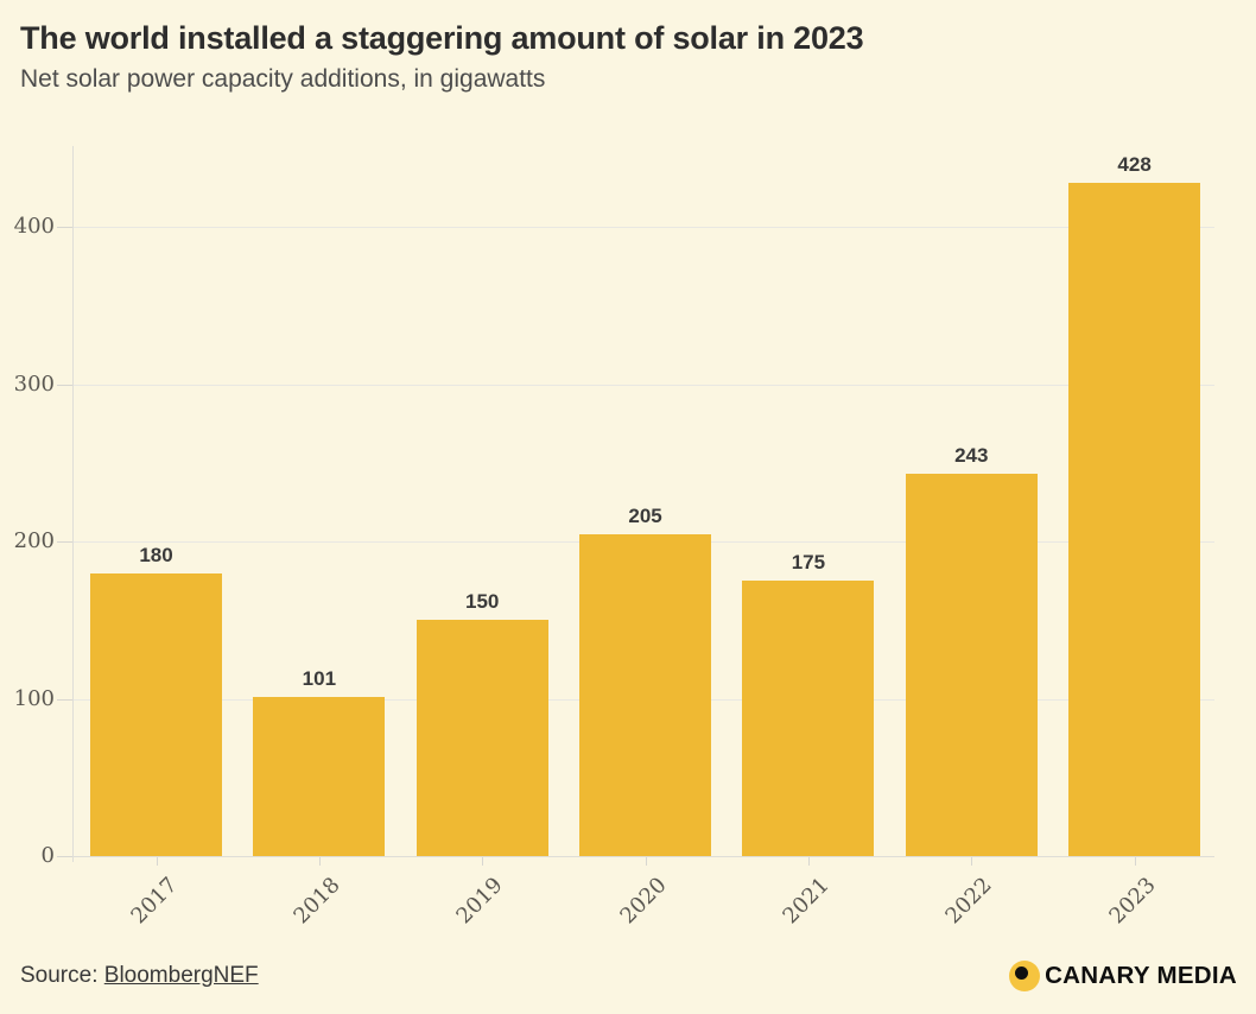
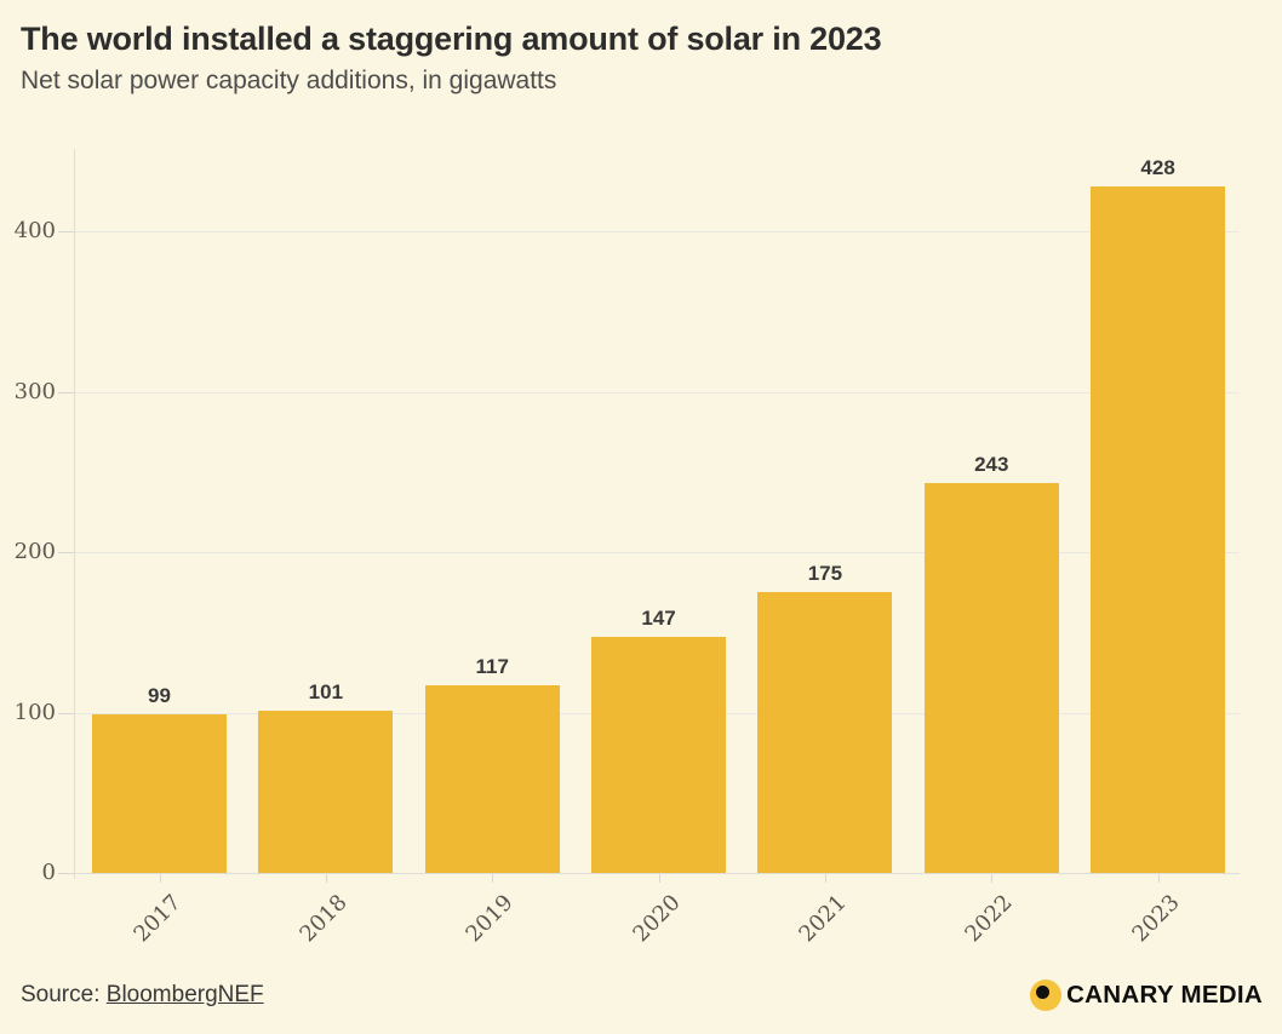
2017: 180 -> 99
2019: 150 -> 117
2020: 205 -> 147
